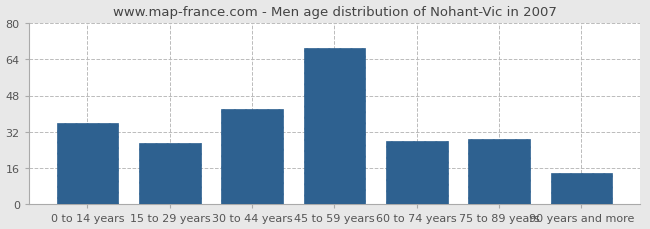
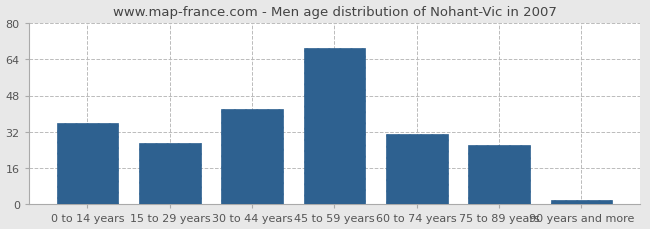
60 to 74 years: 28 -> 31
75 to 89 years: 29 -> 26
90 years and more: 14 -> 2
